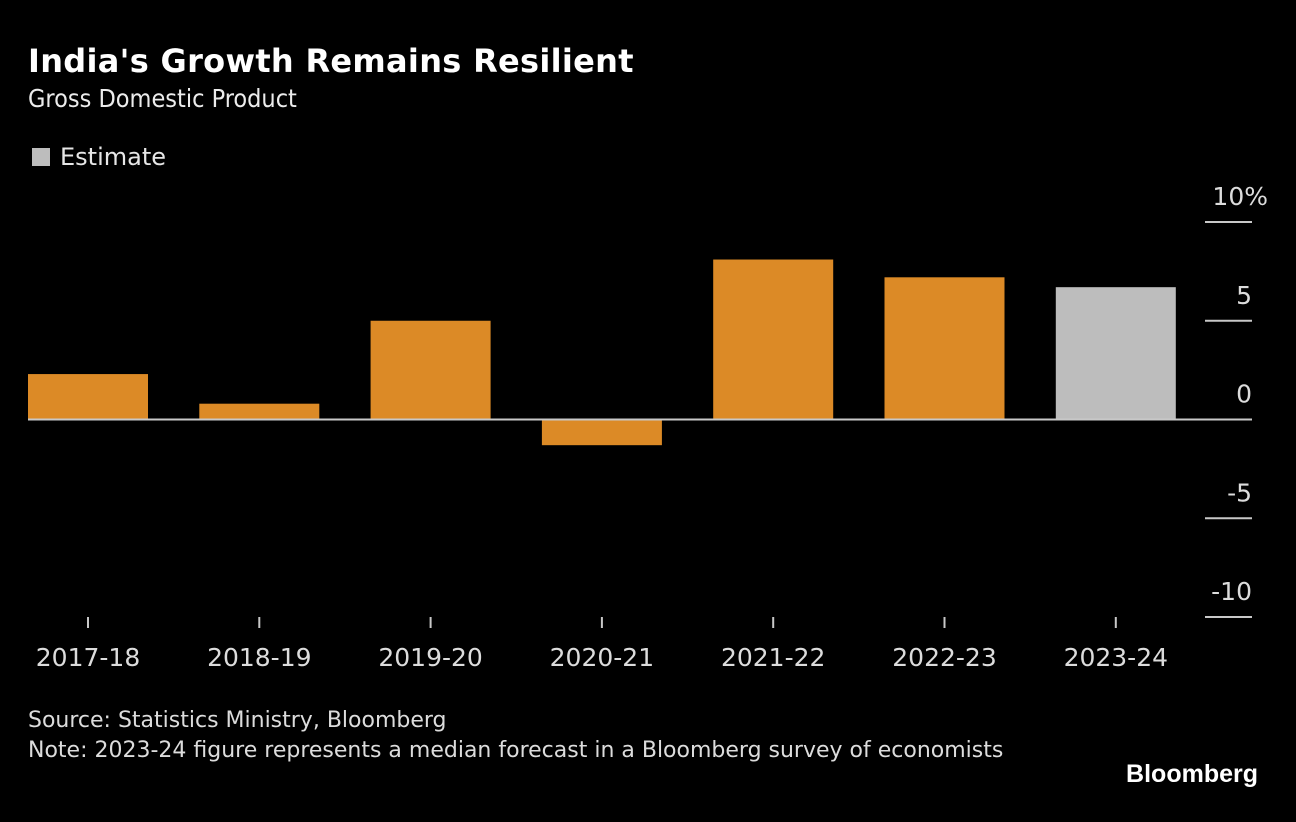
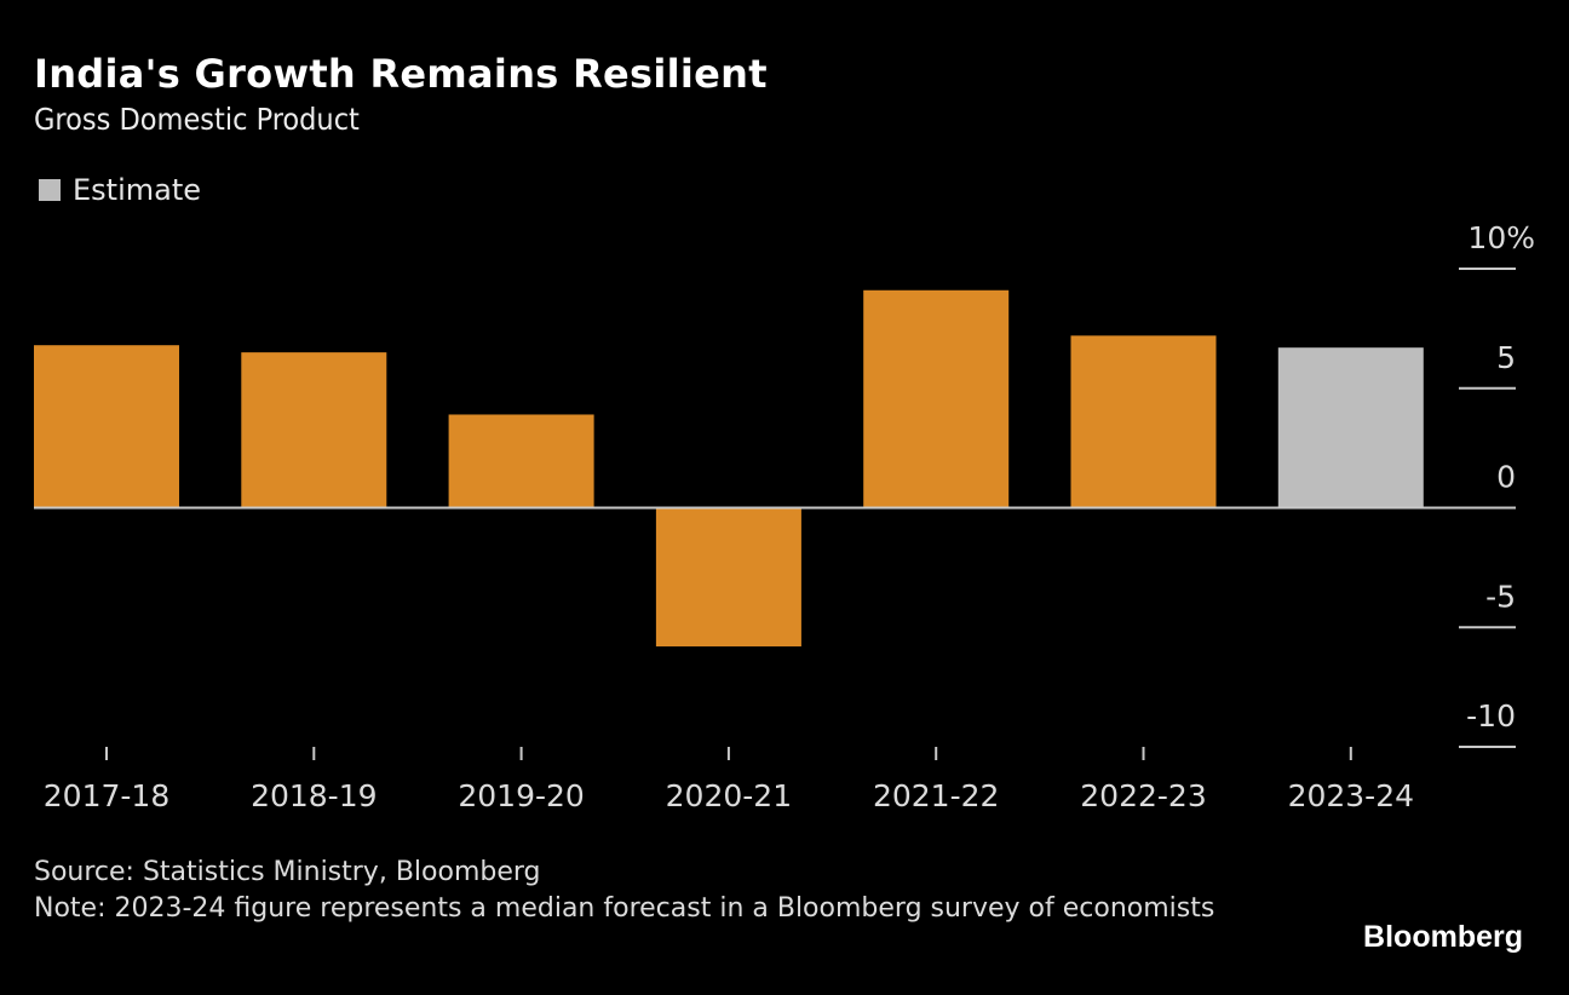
2017-18: 2.3 -> 6.8
2018-19: 0.8 -> 6.5
2019-20: 5.0 -> 3.9
2020-21: -1.3 -> -5.8
2021-22: 8.1 -> 9.1
